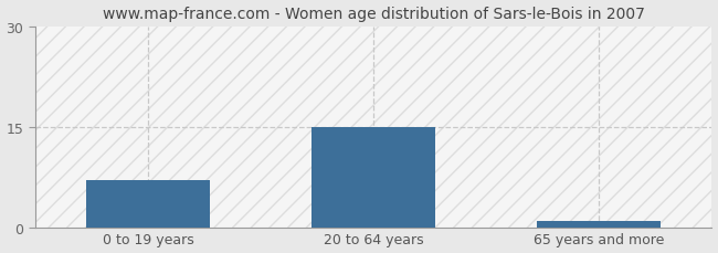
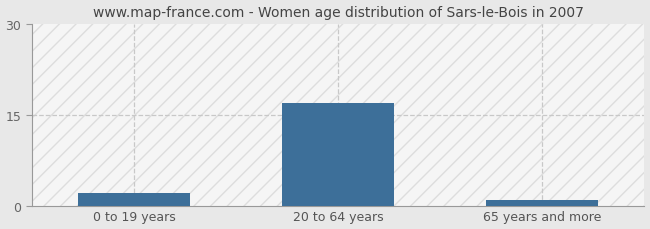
0 to 19 years: 7 -> 2
20 to 64 years: 15 -> 17
